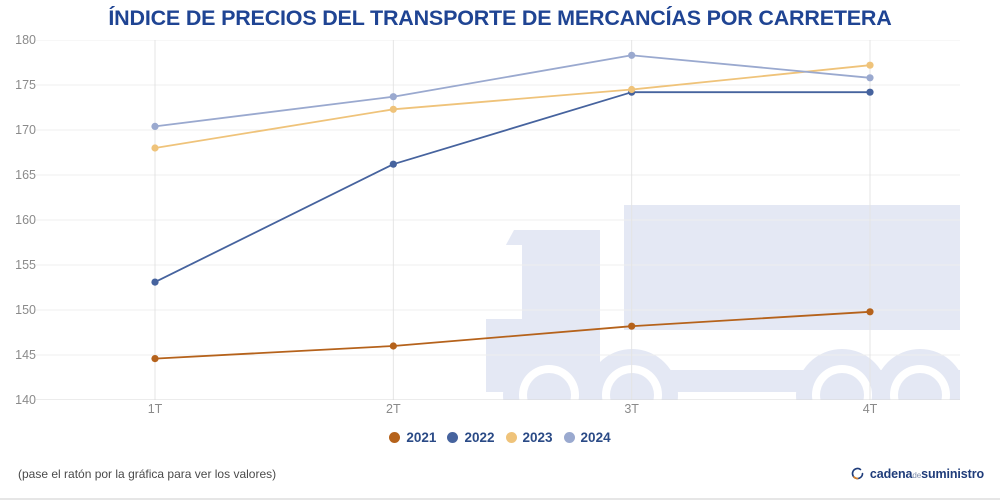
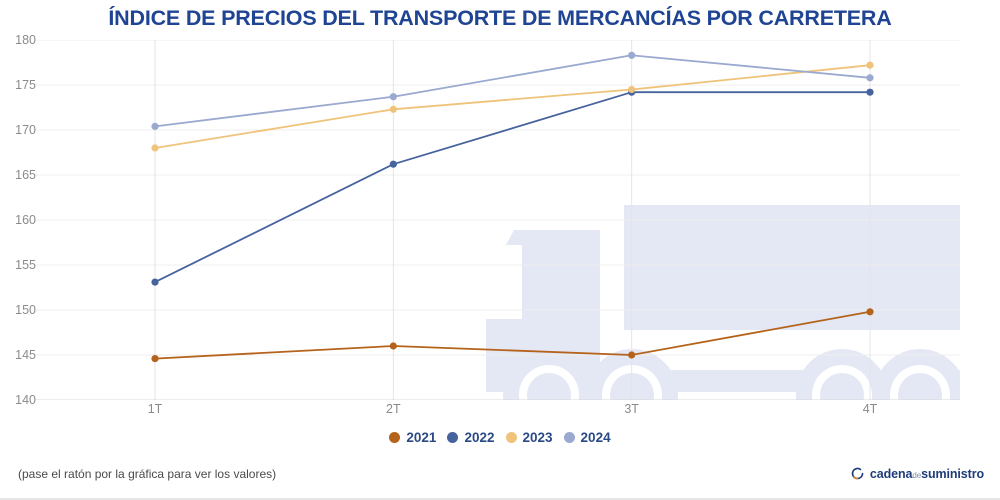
2021/3T: 148 -> 145
